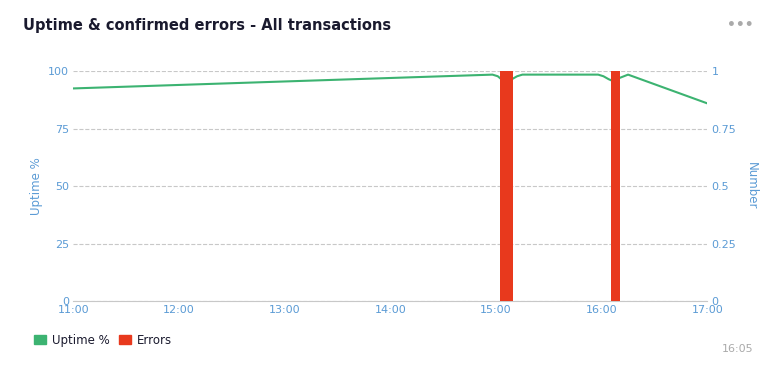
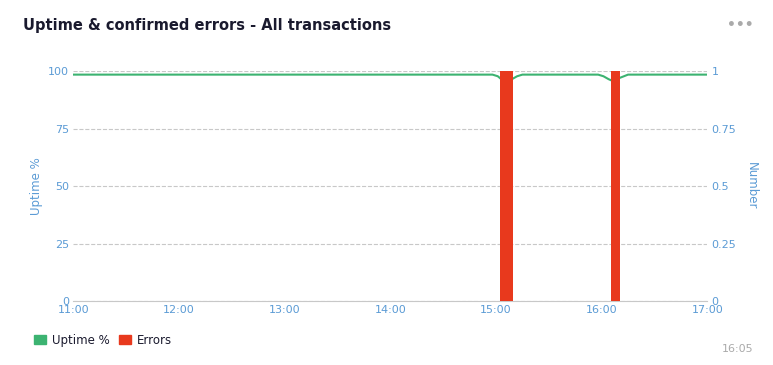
Uptime %/11:00: 92.5 -> 98.5
Uptime %/17:00: 86.0 -> 98.5
